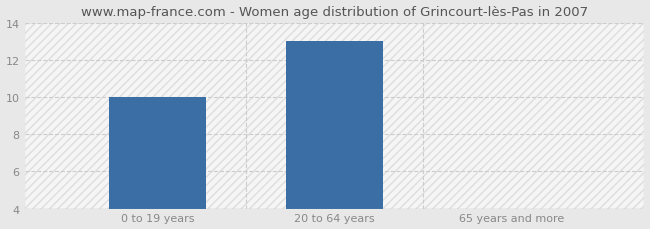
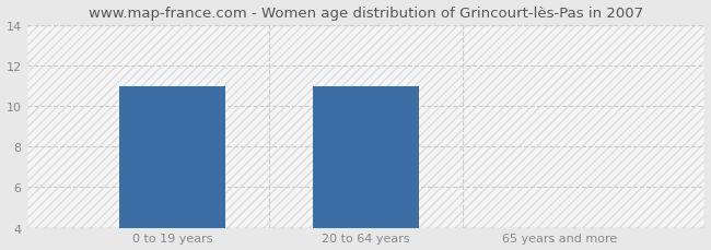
0 to 19 years: 10 -> 11
20 to 64 years: 13 -> 11
